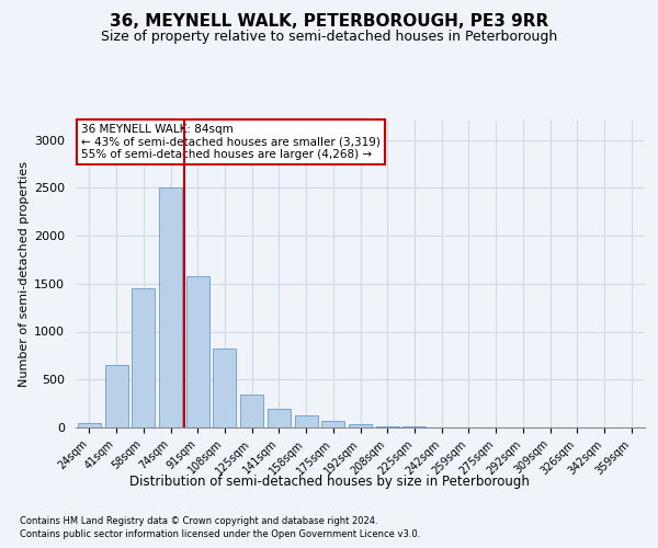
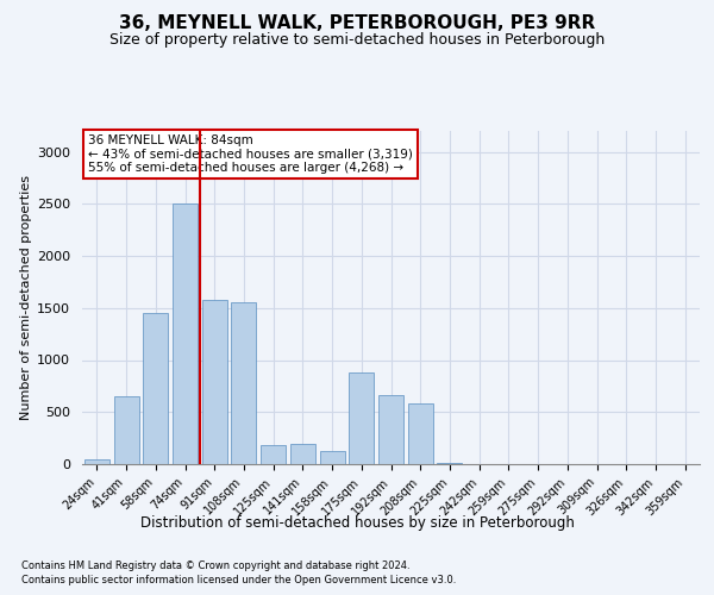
108sqm: 820 -> 1560
125sqm: 340 -> 180
175sqm: 70 -> 880
192sqm: 30 -> 660
208sqm: 20 -> 580
